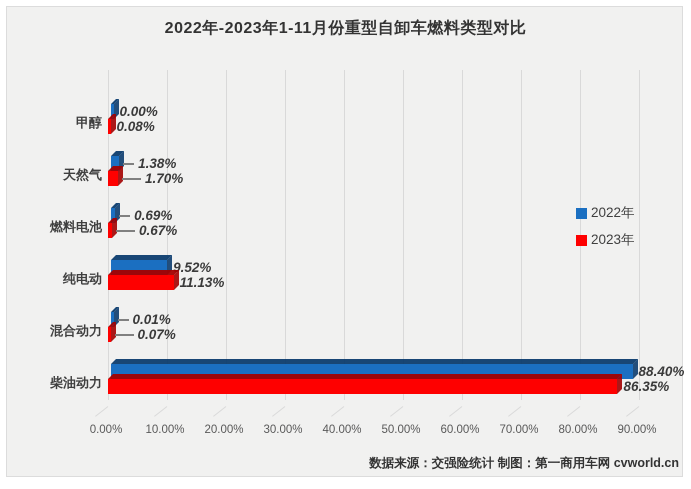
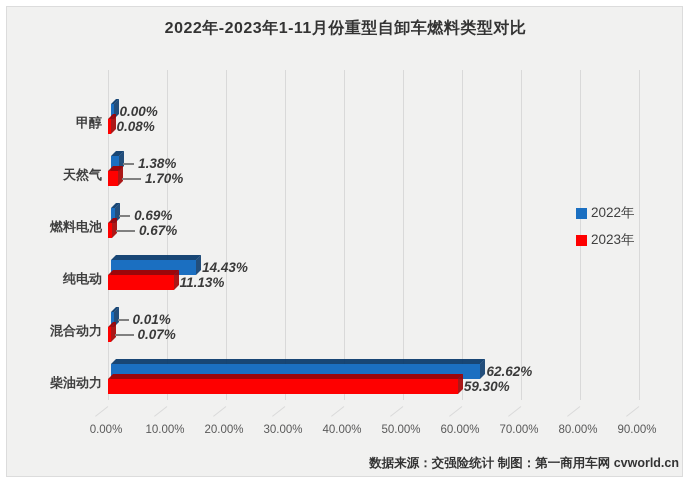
2022年/纯电动: 9.52% -> 14.43%
2022年/柴油动力: 88.40% -> 62.62%
2023年/柴油动力: 86.35% -> 59.30%
